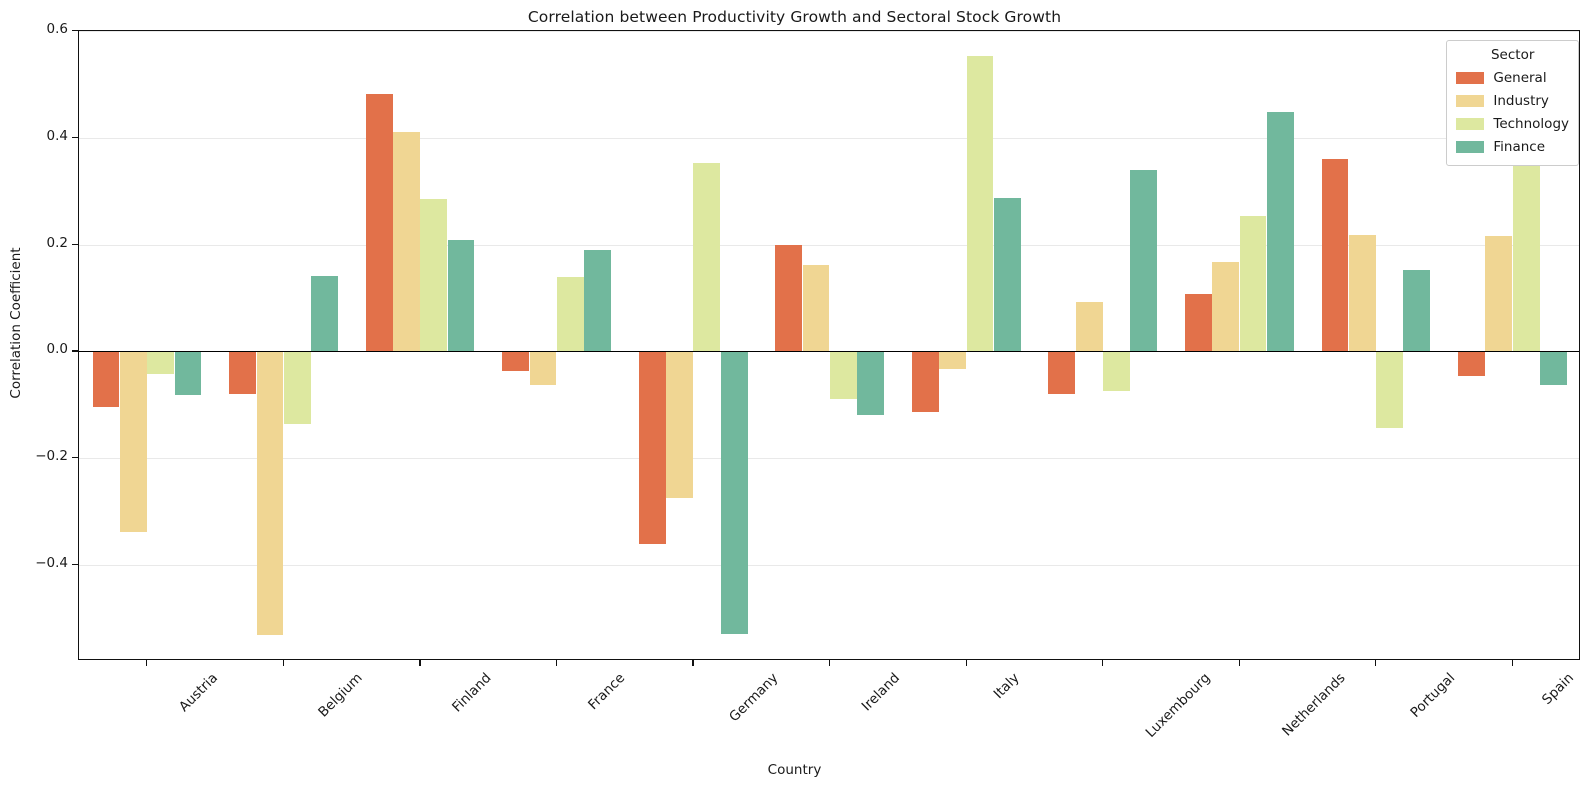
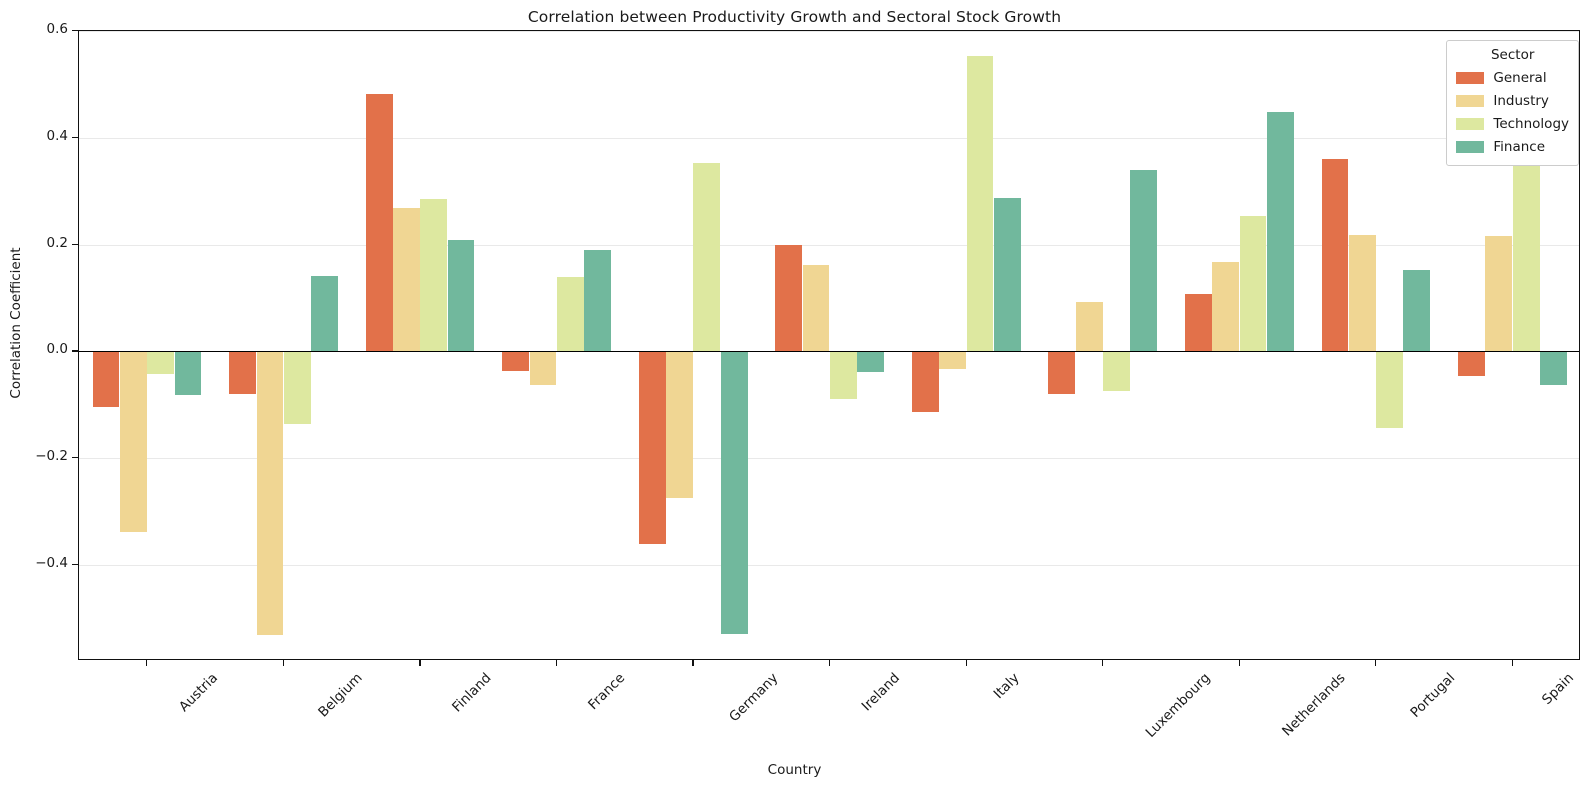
Industry/Finland: 0.41 -> 0.27
Finance/Ireland: -0.12 -> -0.04
